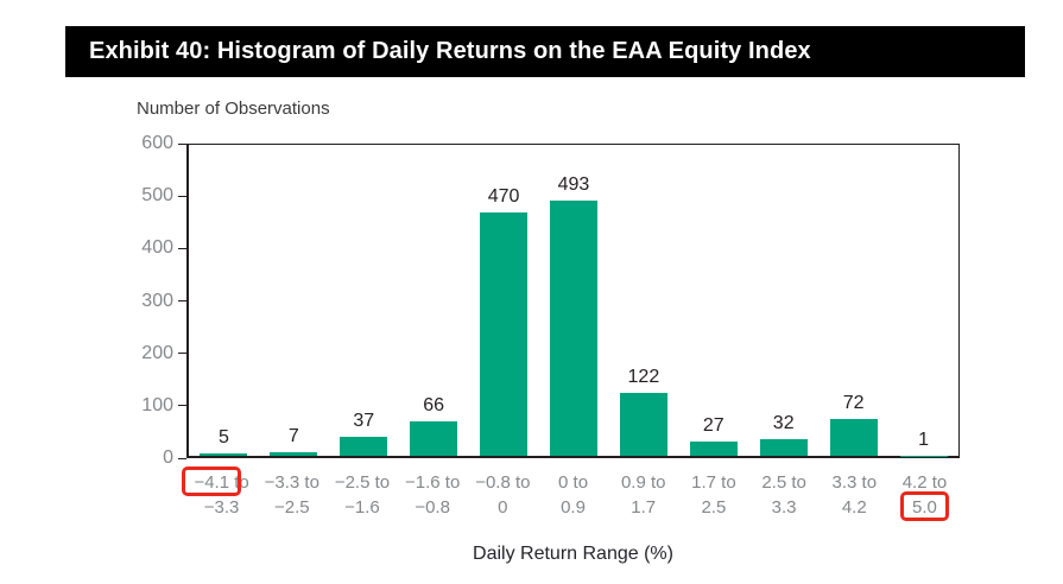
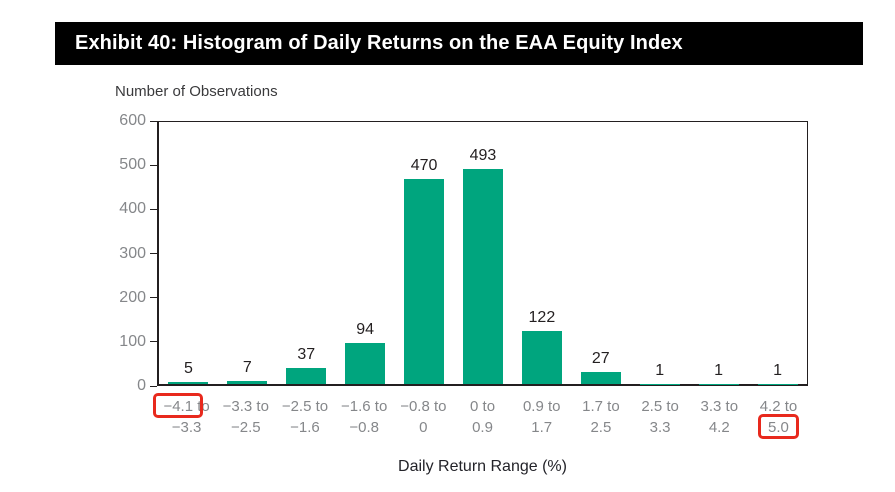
−1.6 to −0.8: 66 -> 94
2.5 to 3.3: 32 -> 1
3.3 to 4.2: 72 -> 1
